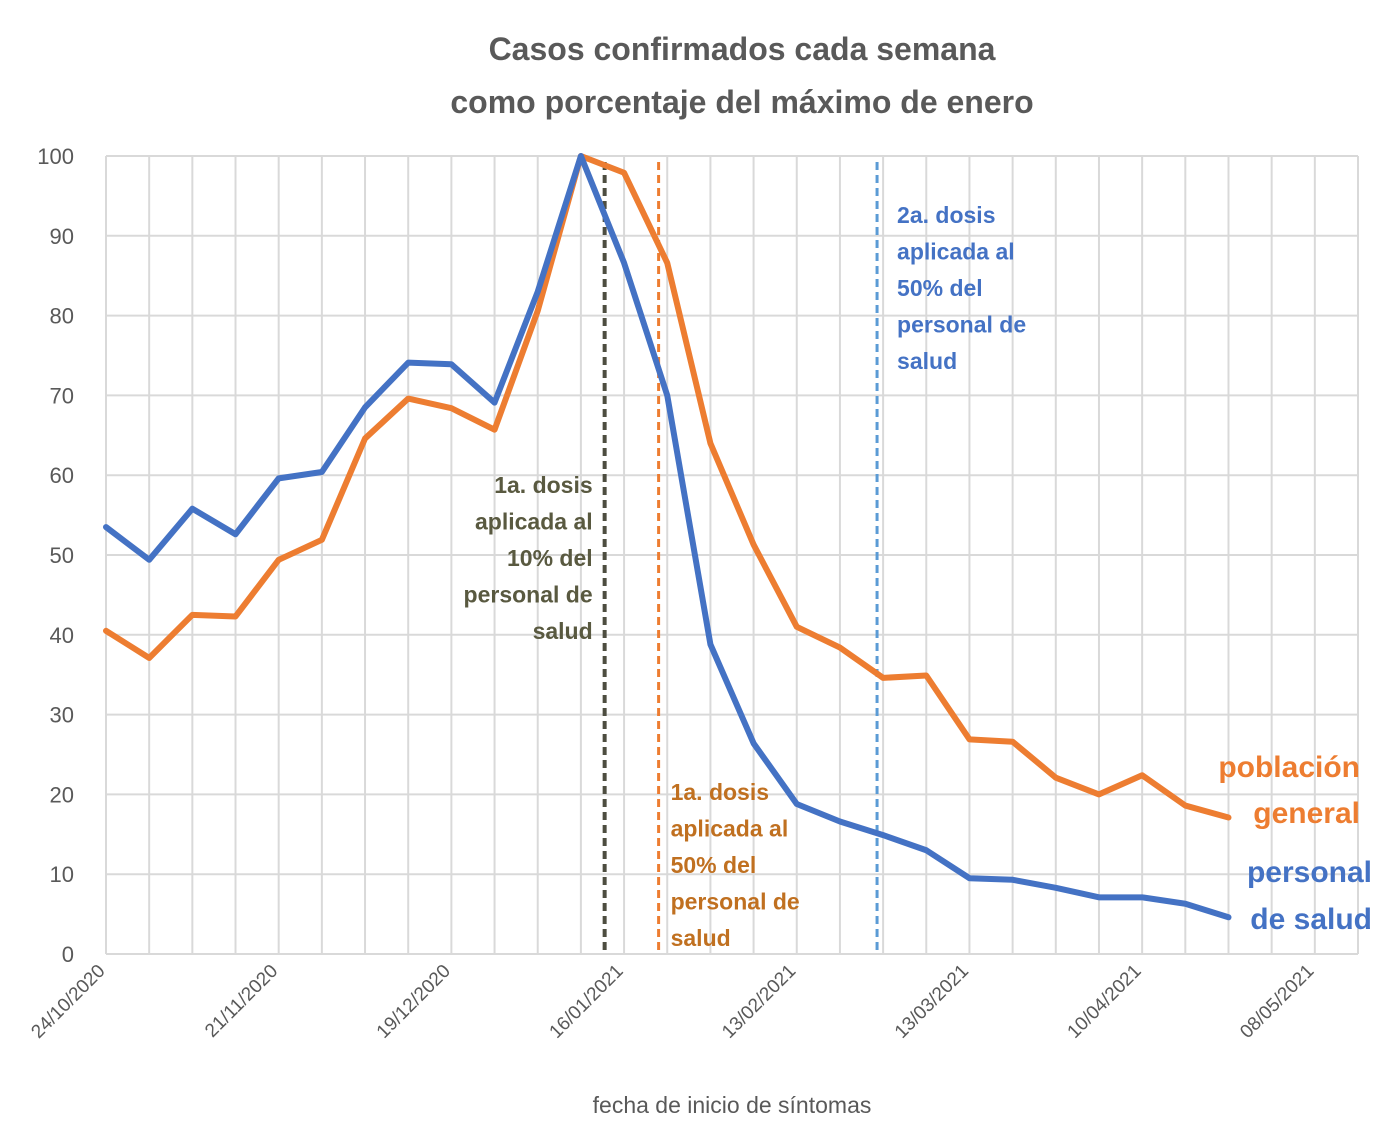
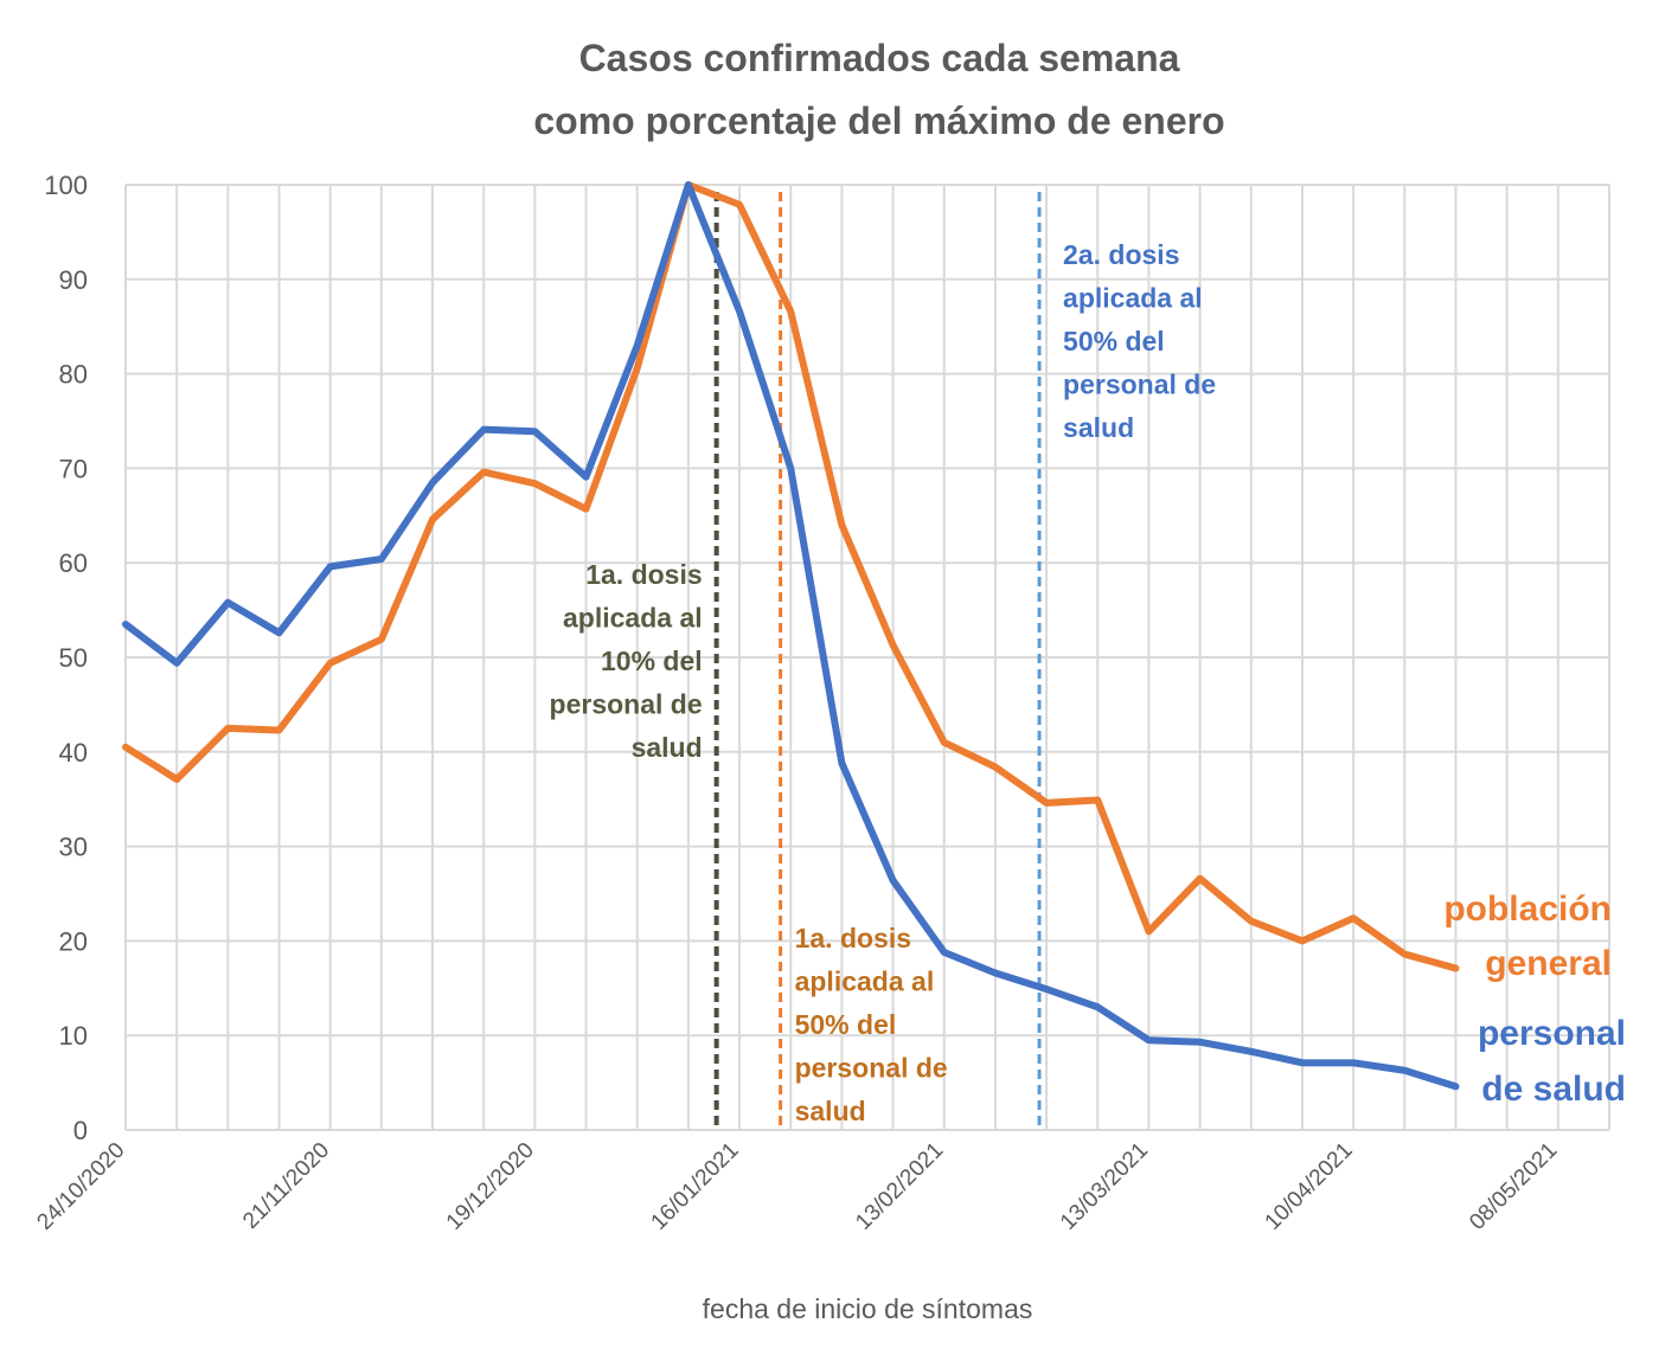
población general/20: 27 -> 21
